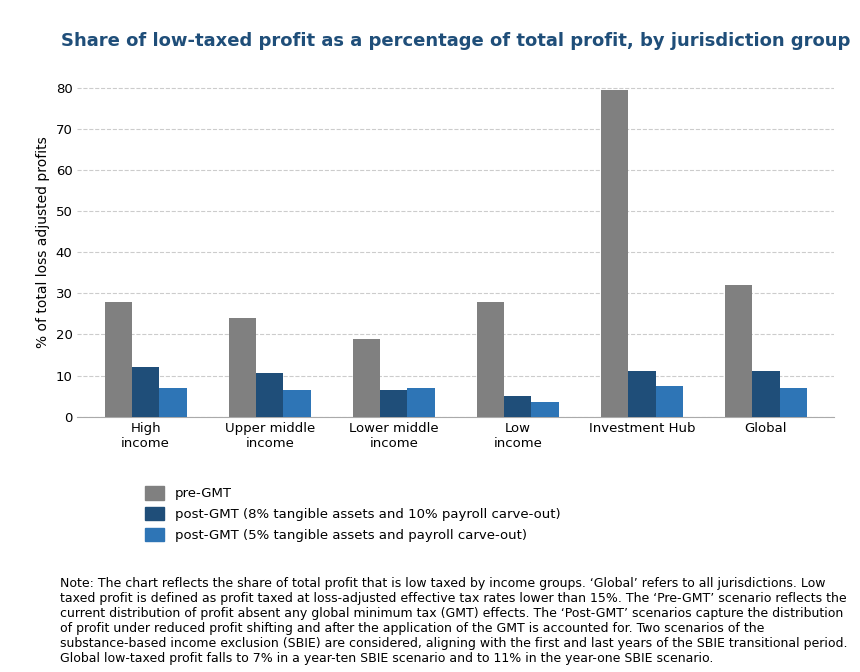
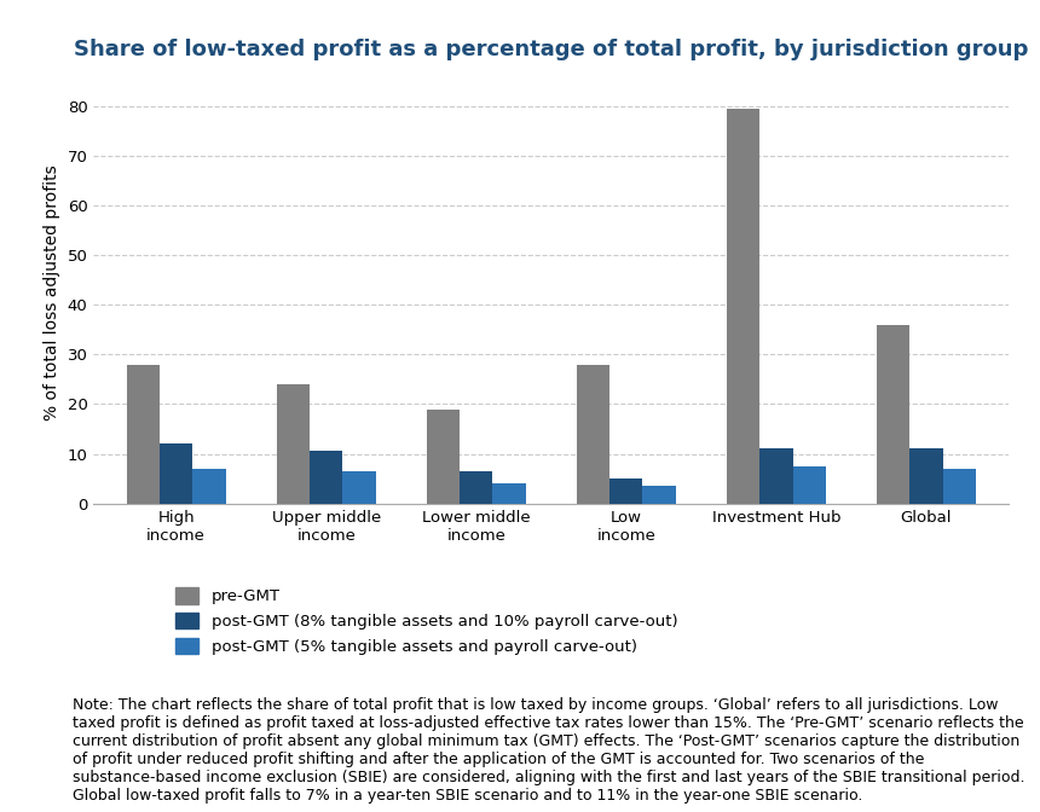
post-GMT (5% tangible assets and payroll carve-out)/Lower middle income: 7.0 -> 4.0
pre-GMT/Global: 32.0 -> 36.0
